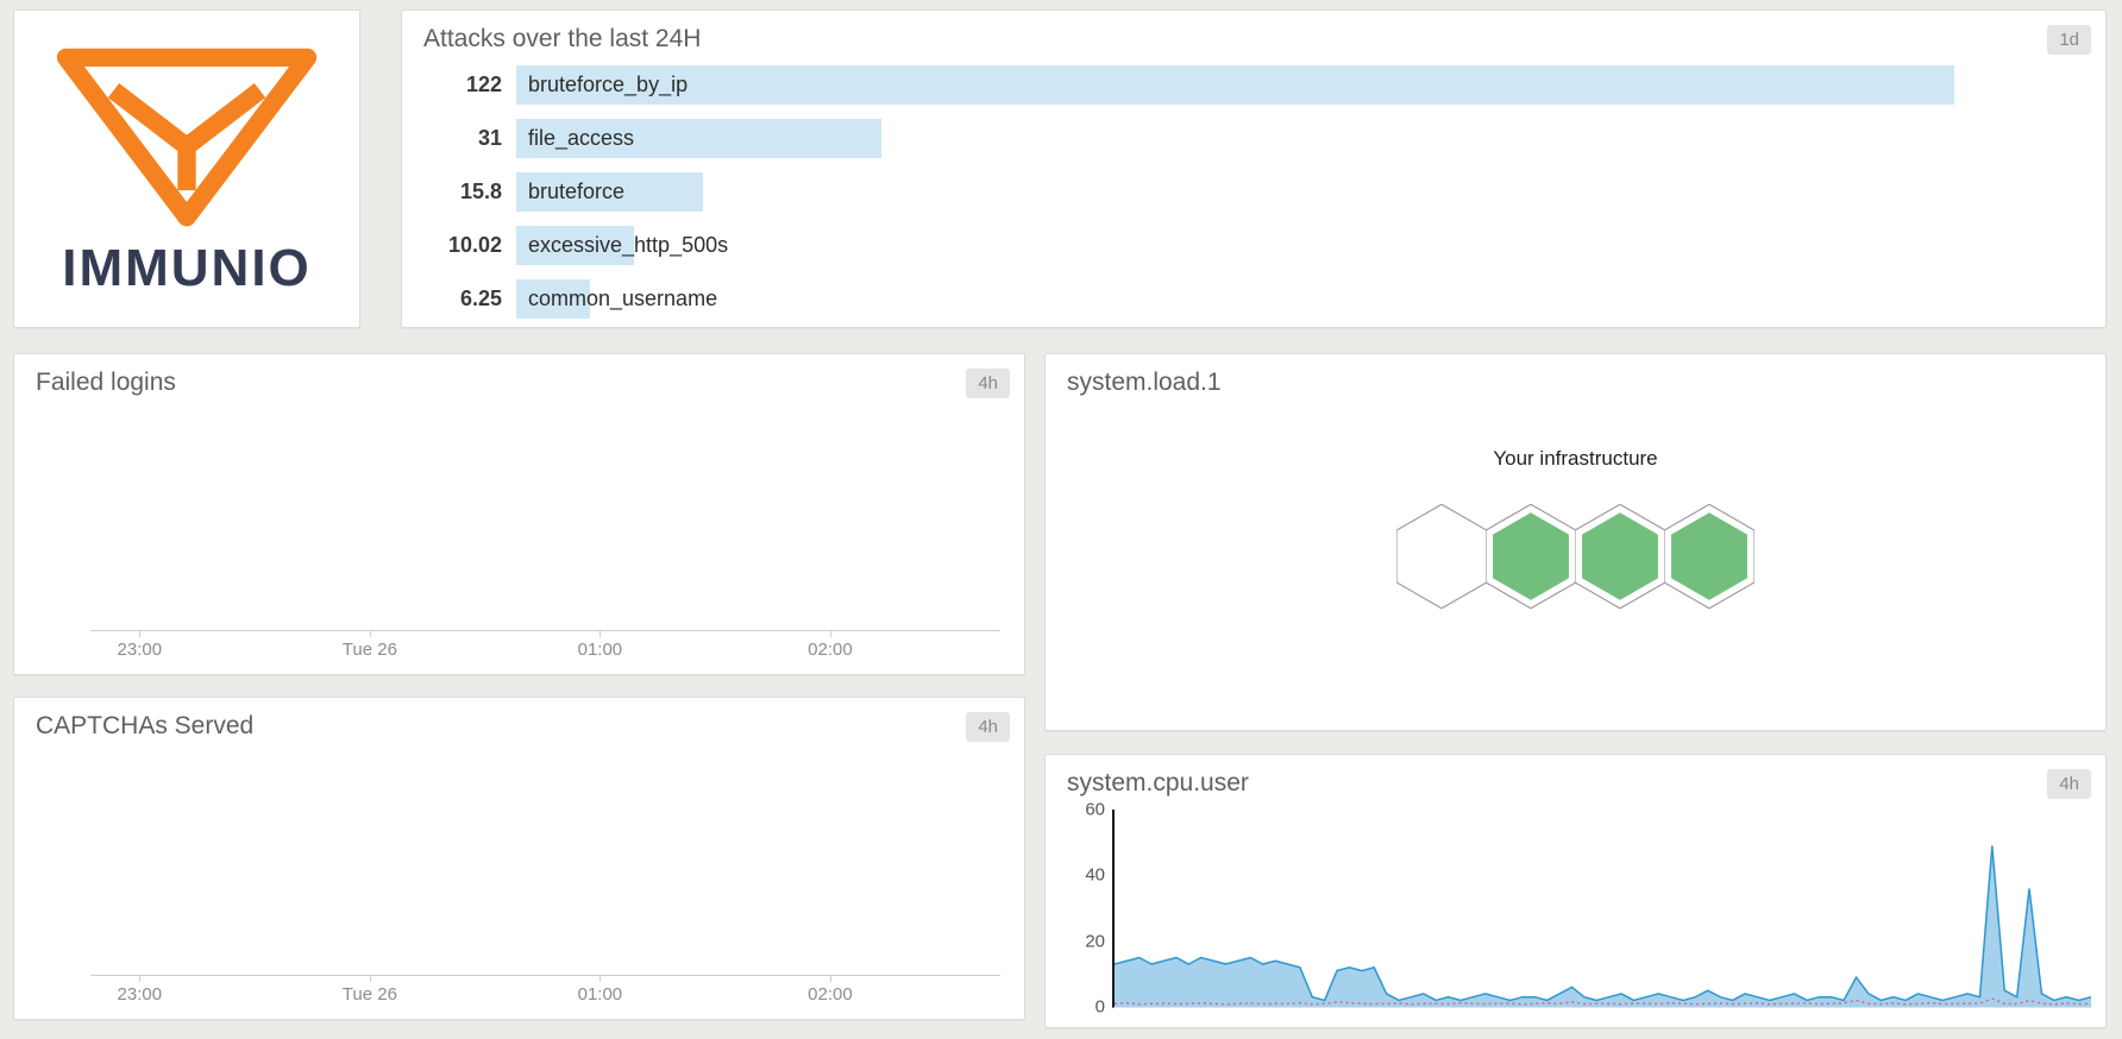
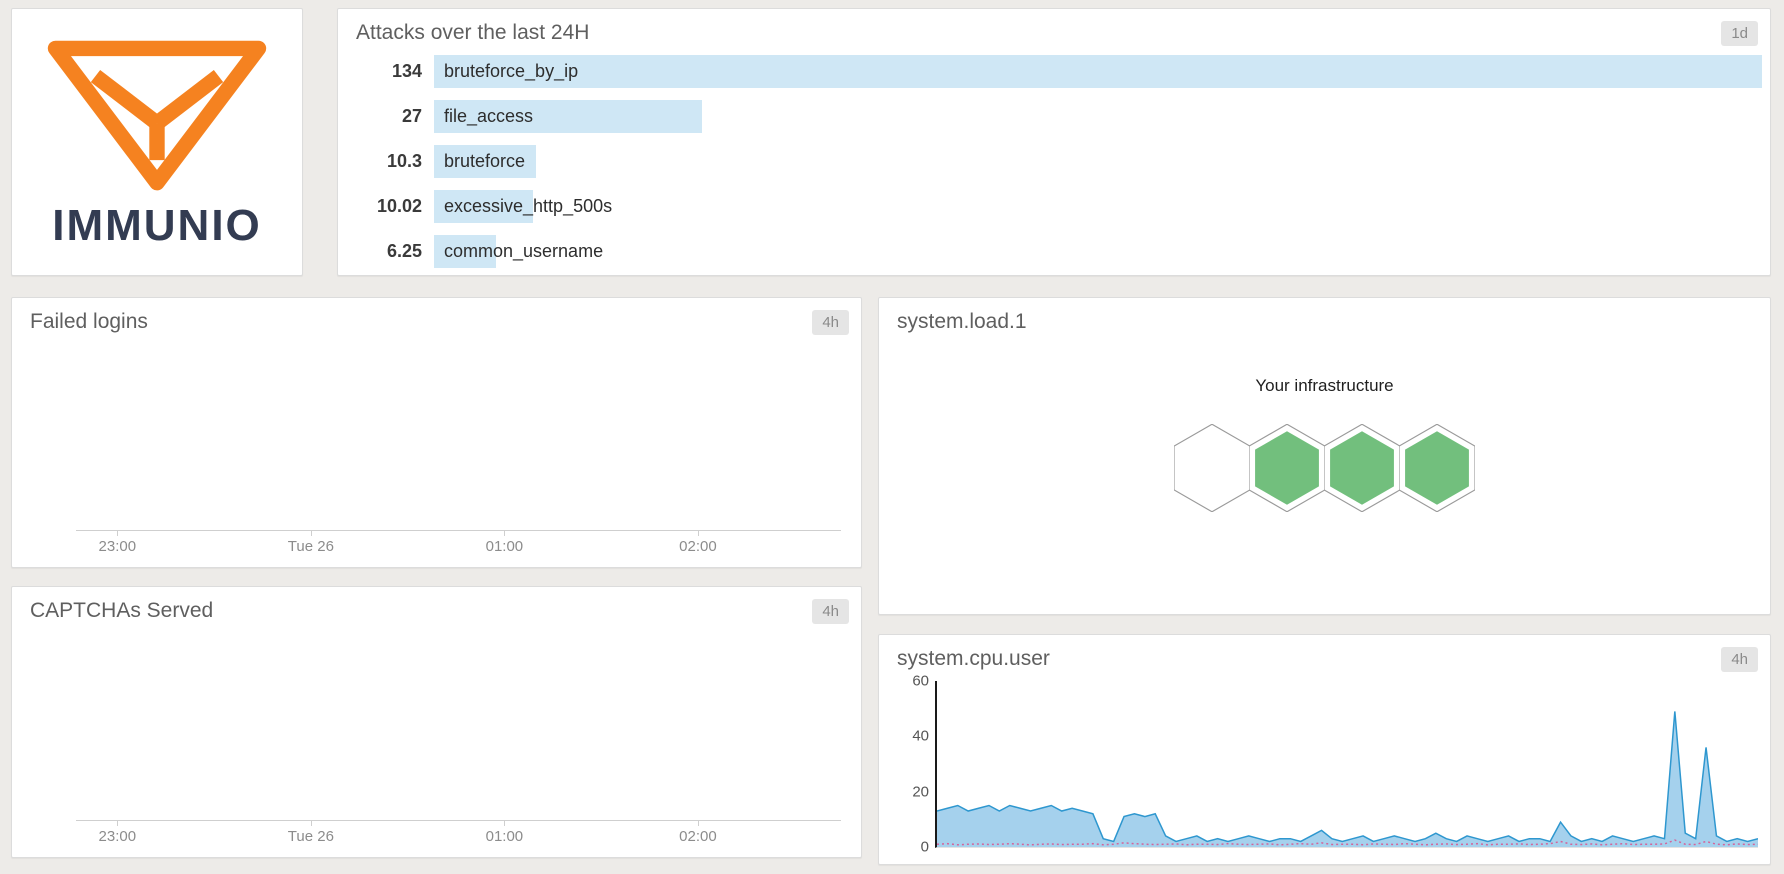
Attacks over the last 24H/bruteforce_by_ip: 122 -> 134
Attacks over the last 24H/file_access: 31 -> 27
Attacks over the last 24H/bruteforce: 15.8 -> 10.3
